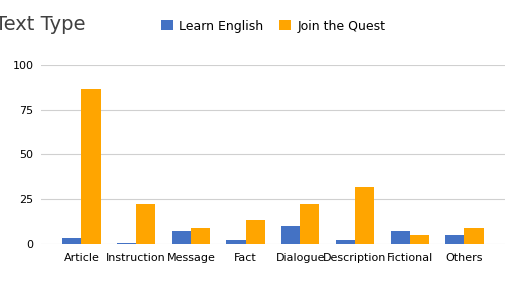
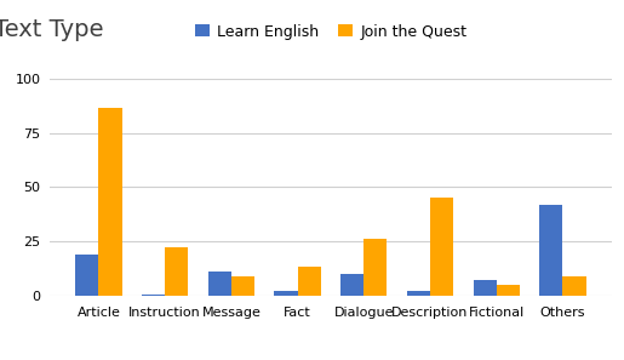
Learn English/Article: 3 -> 19
Learn English/Message: 7 -> 11
Join the Quest/Dialogue: 22 -> 26
Join the Quest/Description: 32 -> 45
Learn English/Others: 5 -> 42
